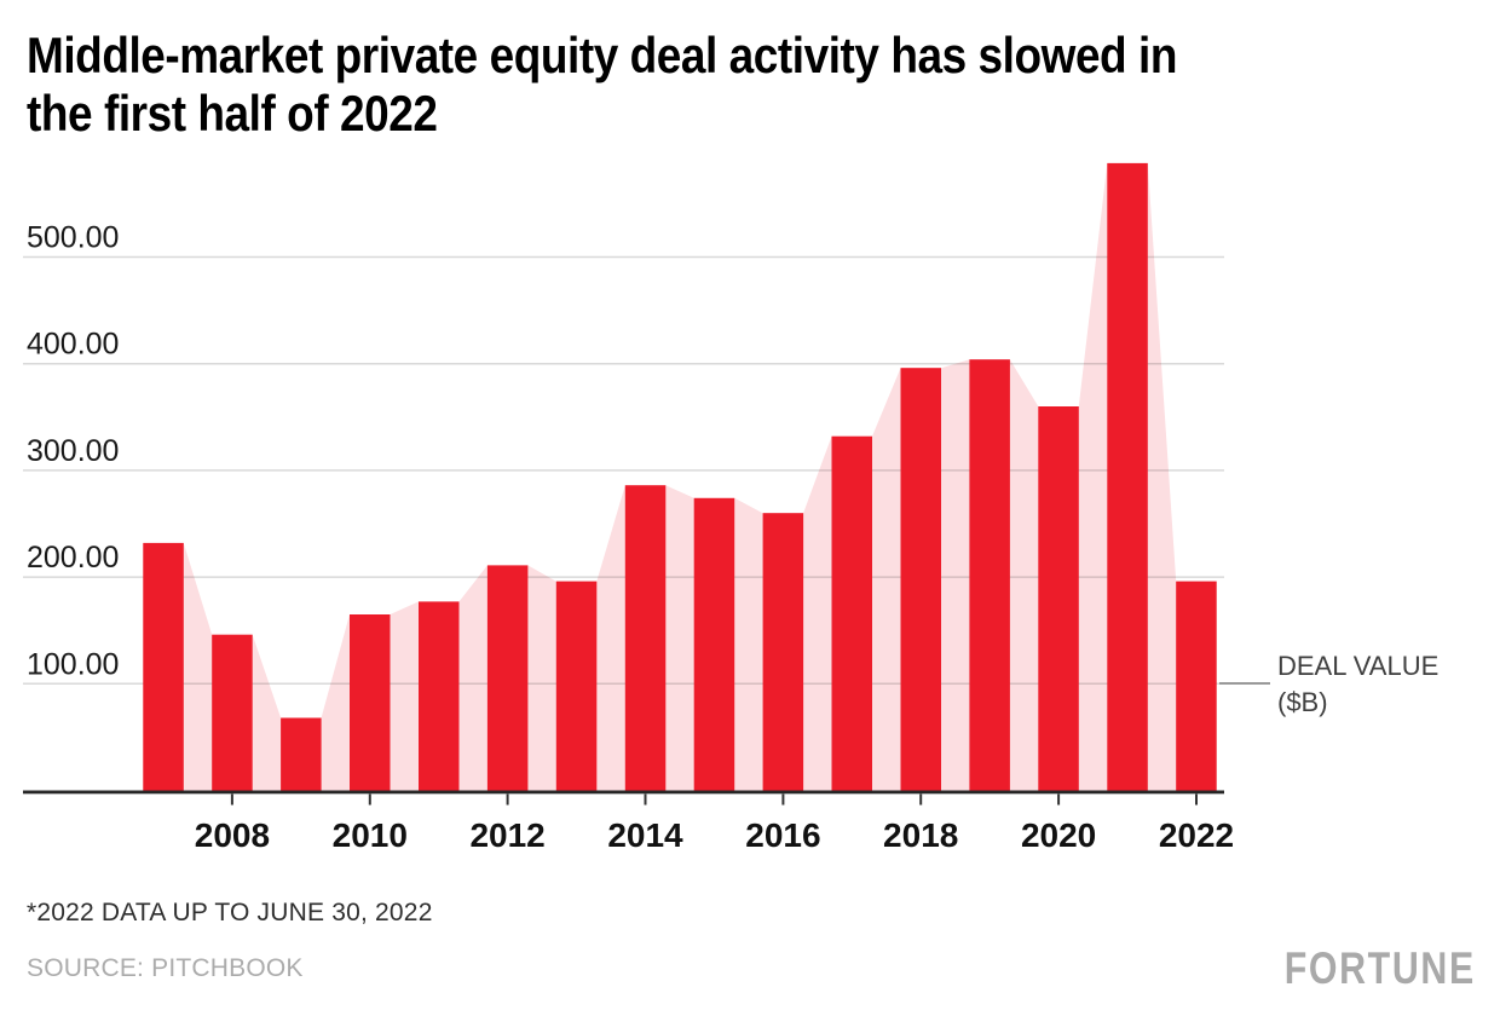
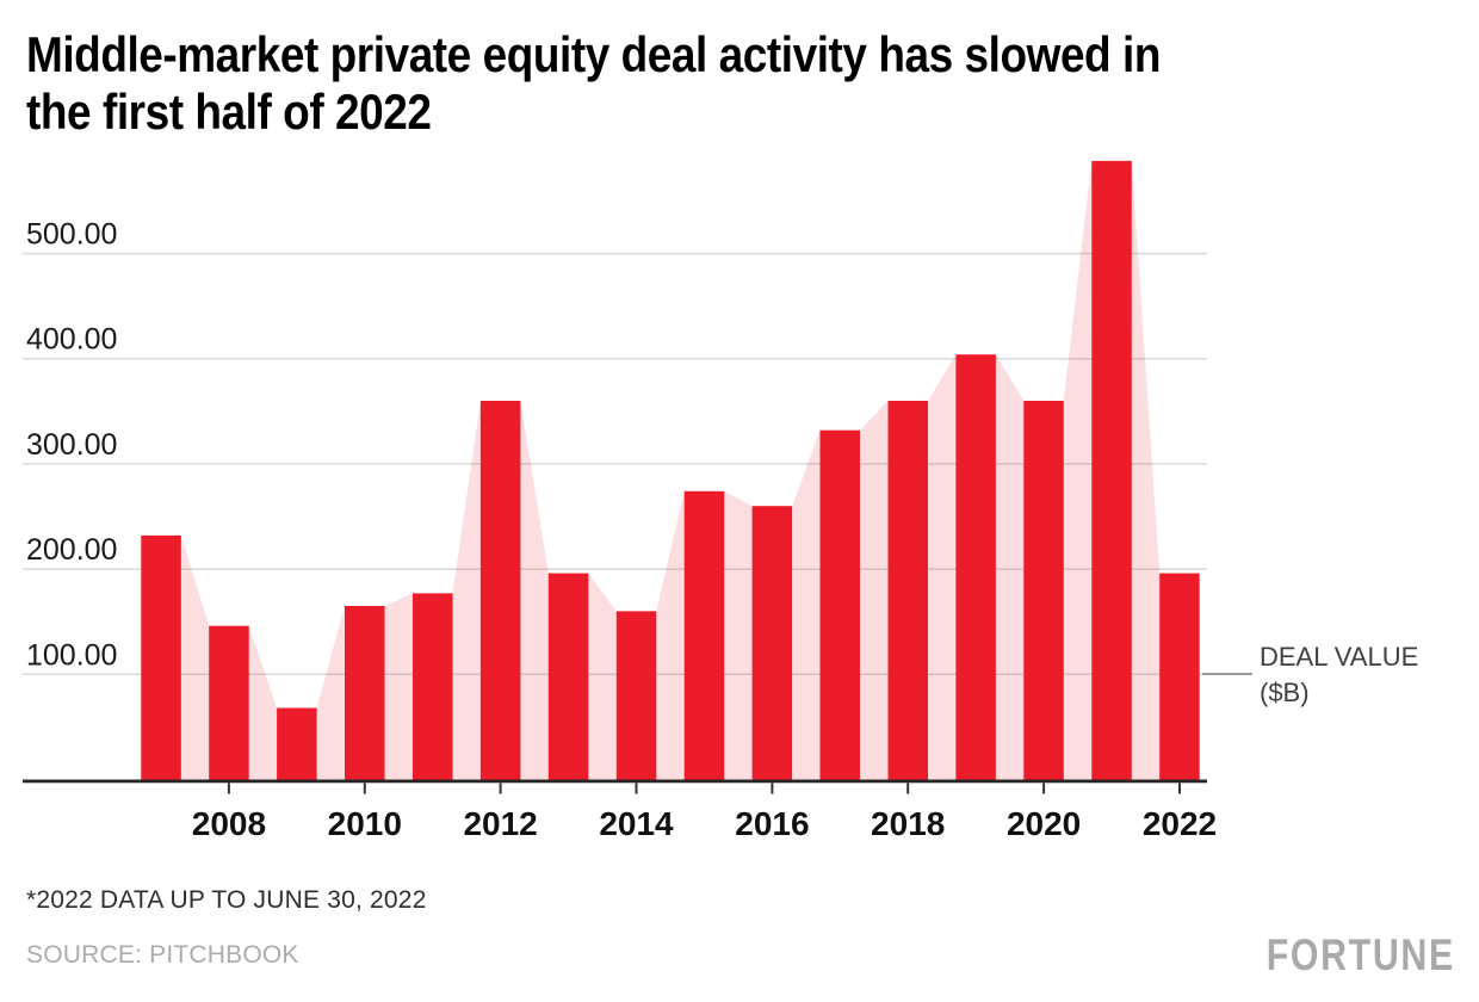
2012: 210 -> 360
2014: 290 -> 160
2018: 400 -> 360
